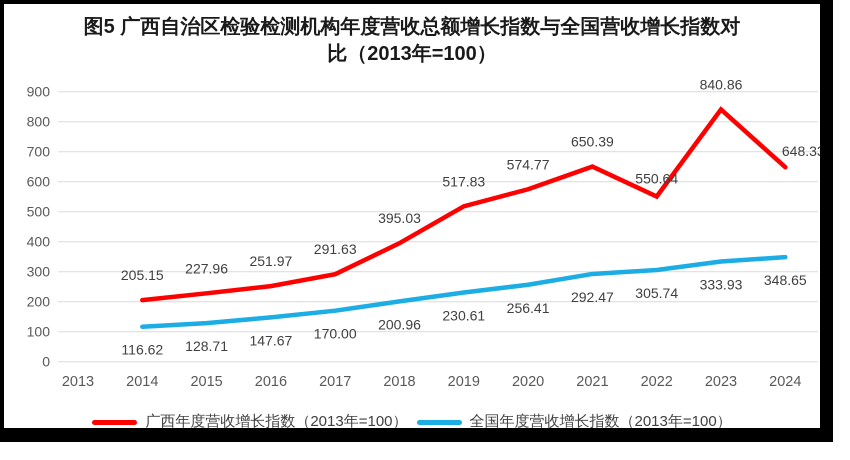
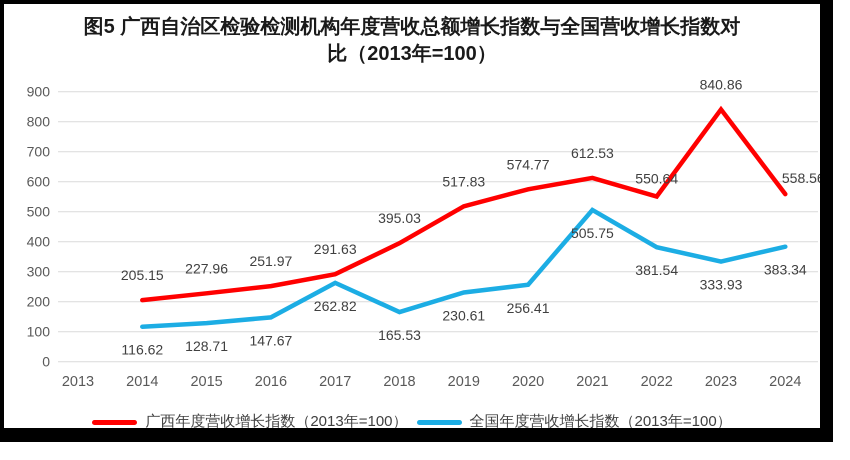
全国年度营收增长指数（2013年=100）/2017: 170.00 -> 262.82
全国年度营收增长指数（2013年=100）/2018: 200.96 -> 165.53
广西年度营收增长指数（2013年=100）/2021: 650.39 -> 612.53
全国年度营收增长指数（2013年=100）/2021: 292.47 -> 505.75
全国年度营收增长指数（2013年=100）/2022: 305.74 -> 381.54
广西年度营收增长指数（2013年=100）/2024: 648.33 -> 558.56
全国年度营收增长指数（2013年=100）/2024: 348.65 -> 383.34
